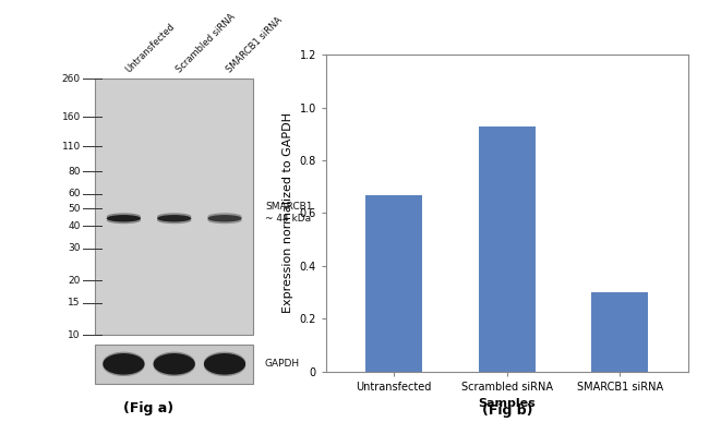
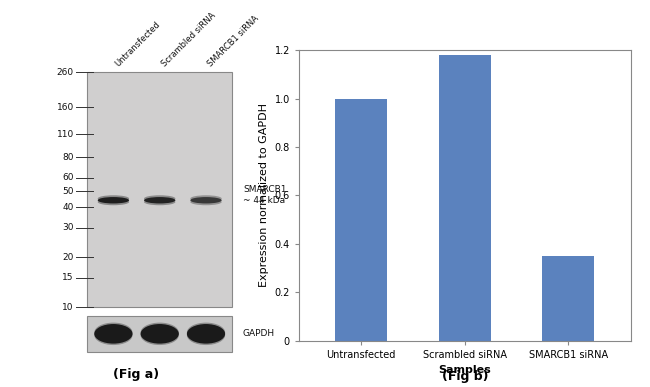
Untransfected: 0.67 -> 1.00
Scrambled siRNA: 0.93 -> 1.18
SMARCB1 siRNA: 0.30 -> 0.35
